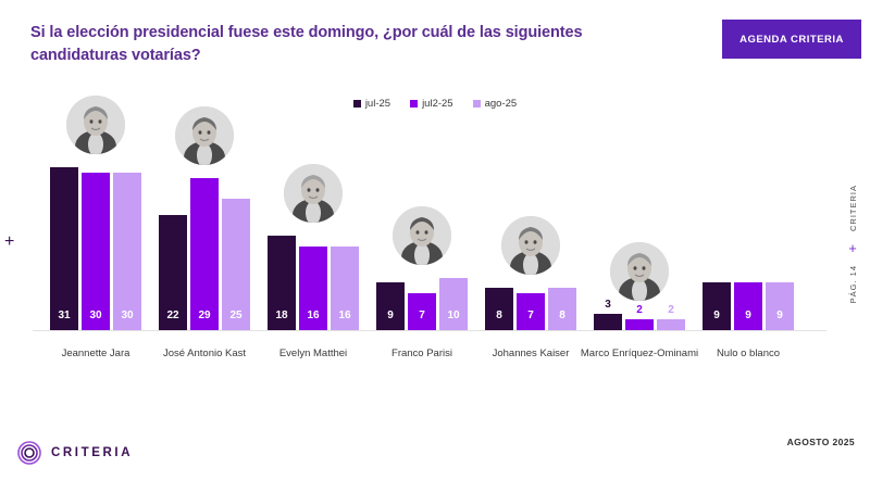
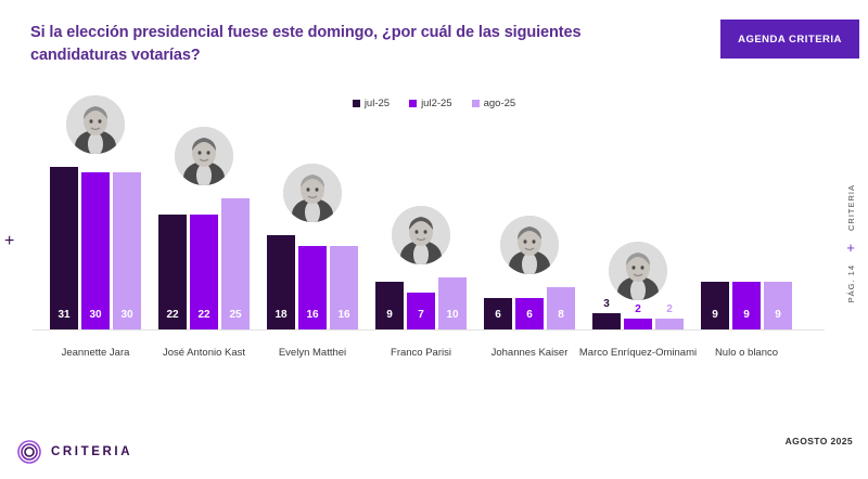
jul2-25/José Antonio Kast: 29 -> 22
jul-25/Johannes Kaiser: 8 -> 6
jul2-25/Johannes Kaiser: 7 -> 6
